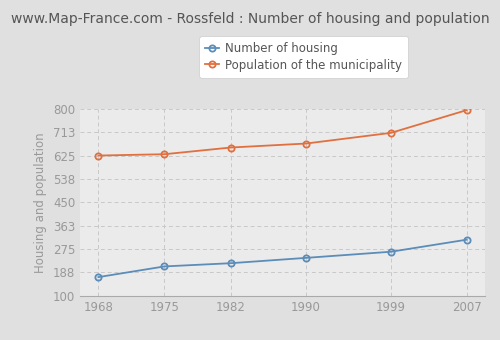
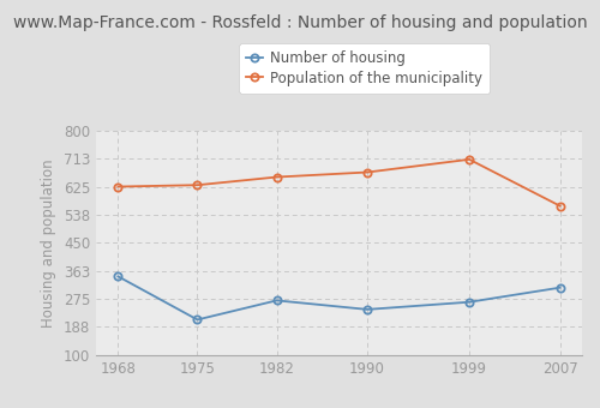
Number of housing/1968: 170 -> 345
Number of housing/1982: 222 -> 270
Population of the municipality/2007: 795 -> 565
